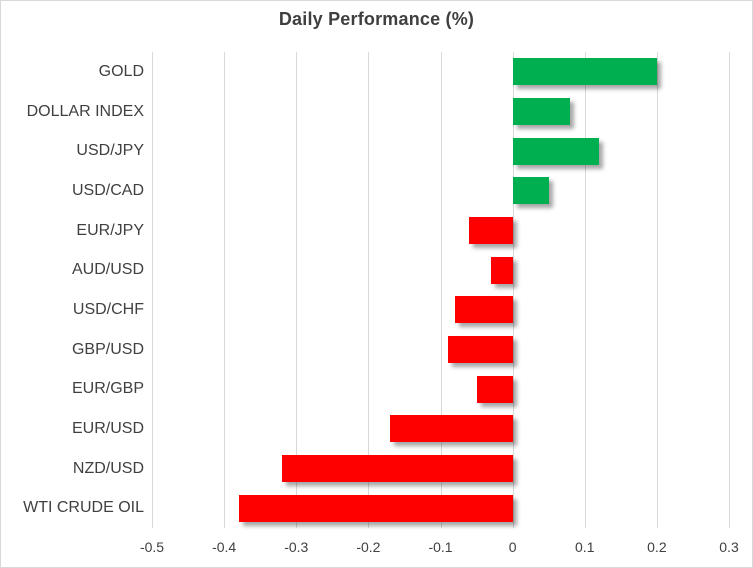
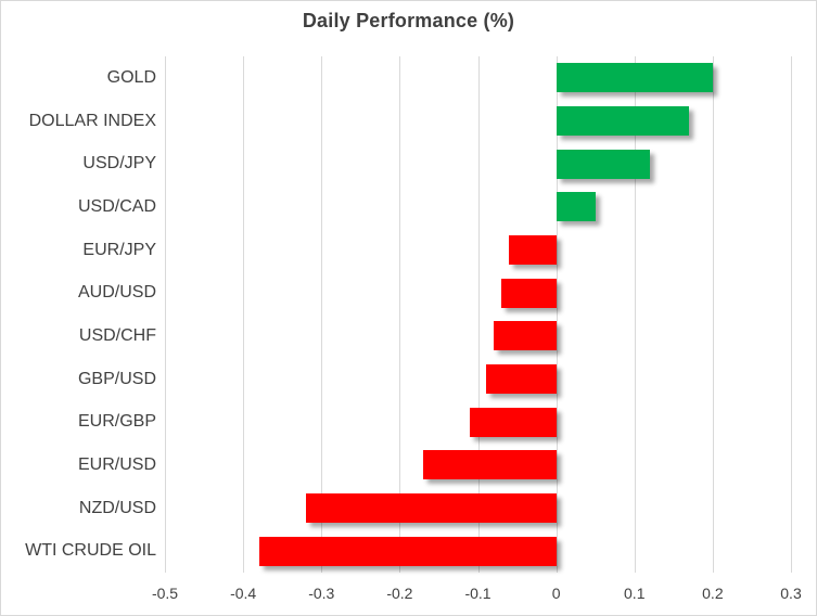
DOLLAR INDEX: 0.08 -> 0.17
AUD/USD: -0.03 -> -0.07
EUR/GBP: -0.05 -> -0.11
